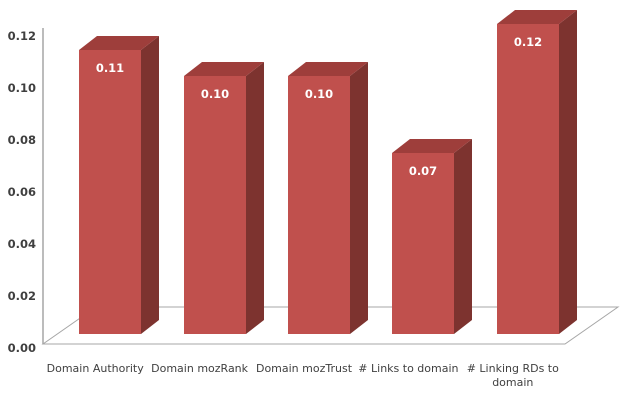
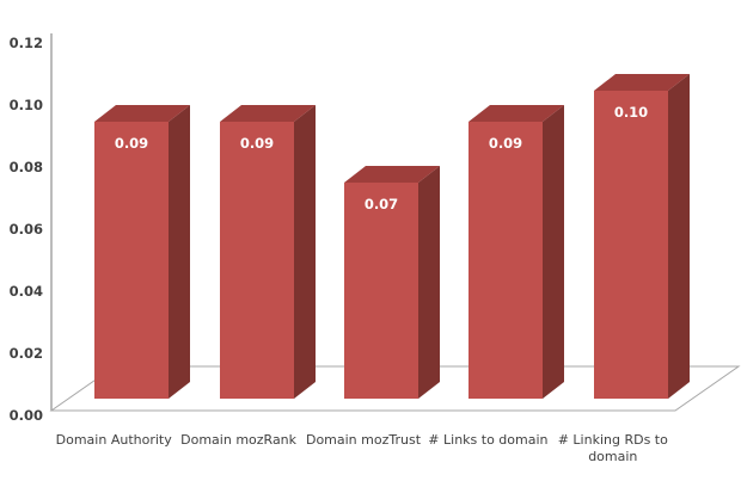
Domain Authority: 0.11 -> 0.09
Domain mozRank: 0.10 -> 0.09
Domain mozTrust: 0.10 -> 0.07
# Links to domain: 0.07 -> 0.09
# Linking RDs to domain: 0.12 -> 0.10
